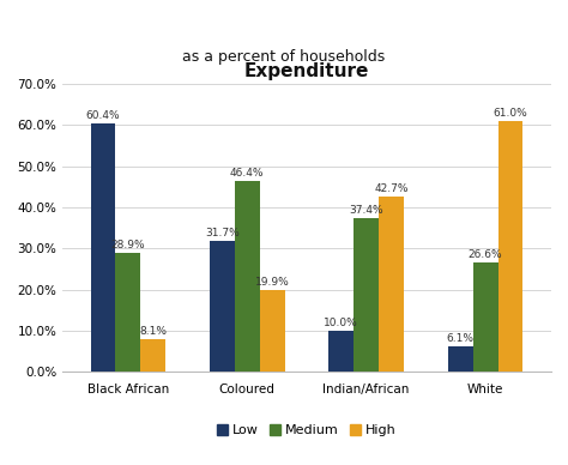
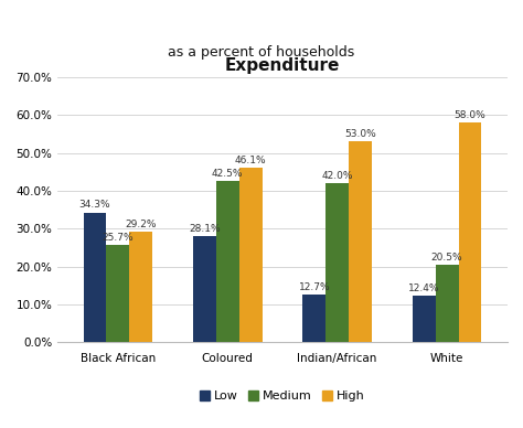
Low/Black African: 60.4% -> 34.3%
Medium/Black African: 28.9% -> 25.7%
High/Black African: 8.1% -> 29.2%
Low/Coloured: 31.7% -> 28.1%
Medium/Coloured: 46.4% -> 42.5%
High/Coloured: 19.9% -> 46.1%
Low/Indian/African: 10.0% -> 12.7%
Medium/Indian/African: 37.4% -> 42.0%
High/Indian/African: 42.7% -> 53.0%
Low/White: 6.1% -> 12.4%
Medium/White: 26.6% -> 20.5%
High/White: 61.0% -> 58.0%
